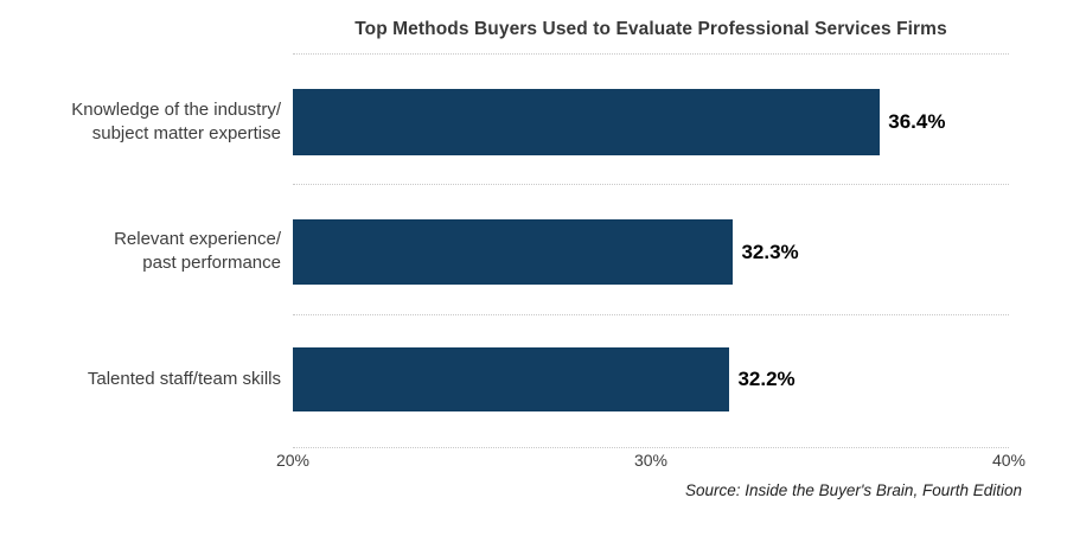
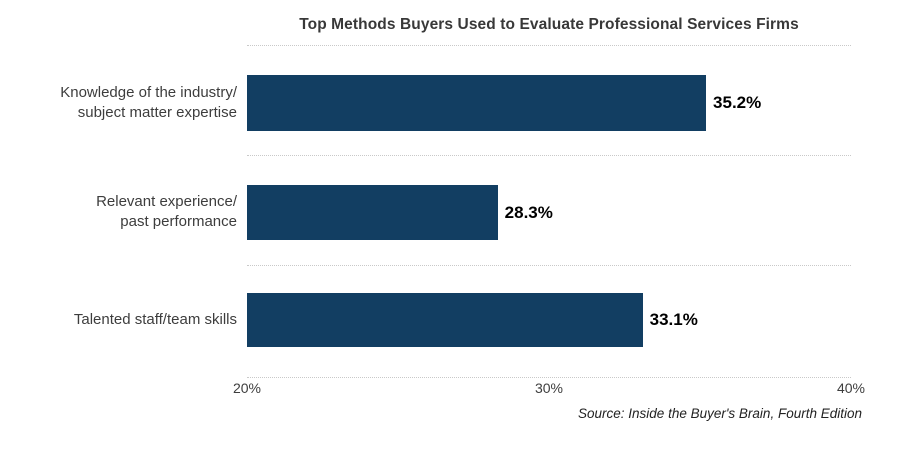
Knowledge of the industry/ subject matter expertise: 36.4% -> 35.2%
Relevant experience/ past performance: 32.3% -> 28.3%
Talented staff/team skills: 32.2% -> 33.1%
